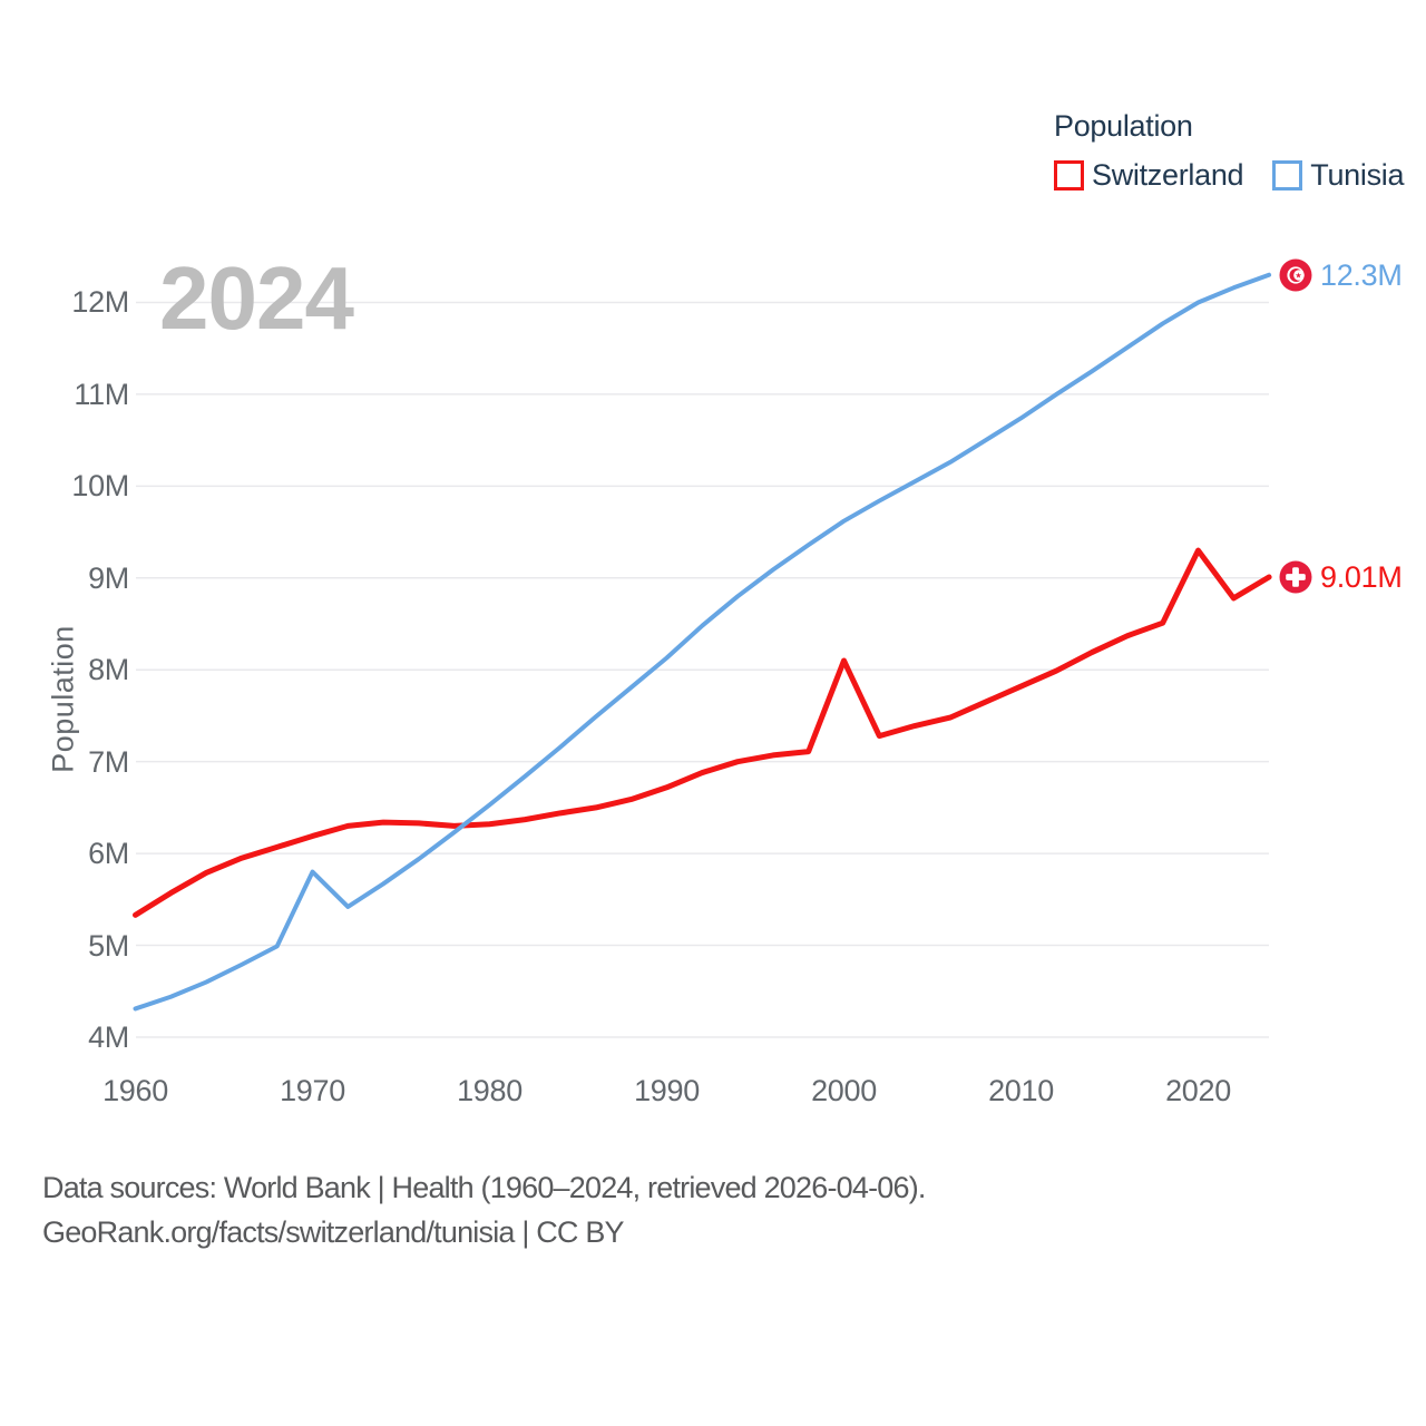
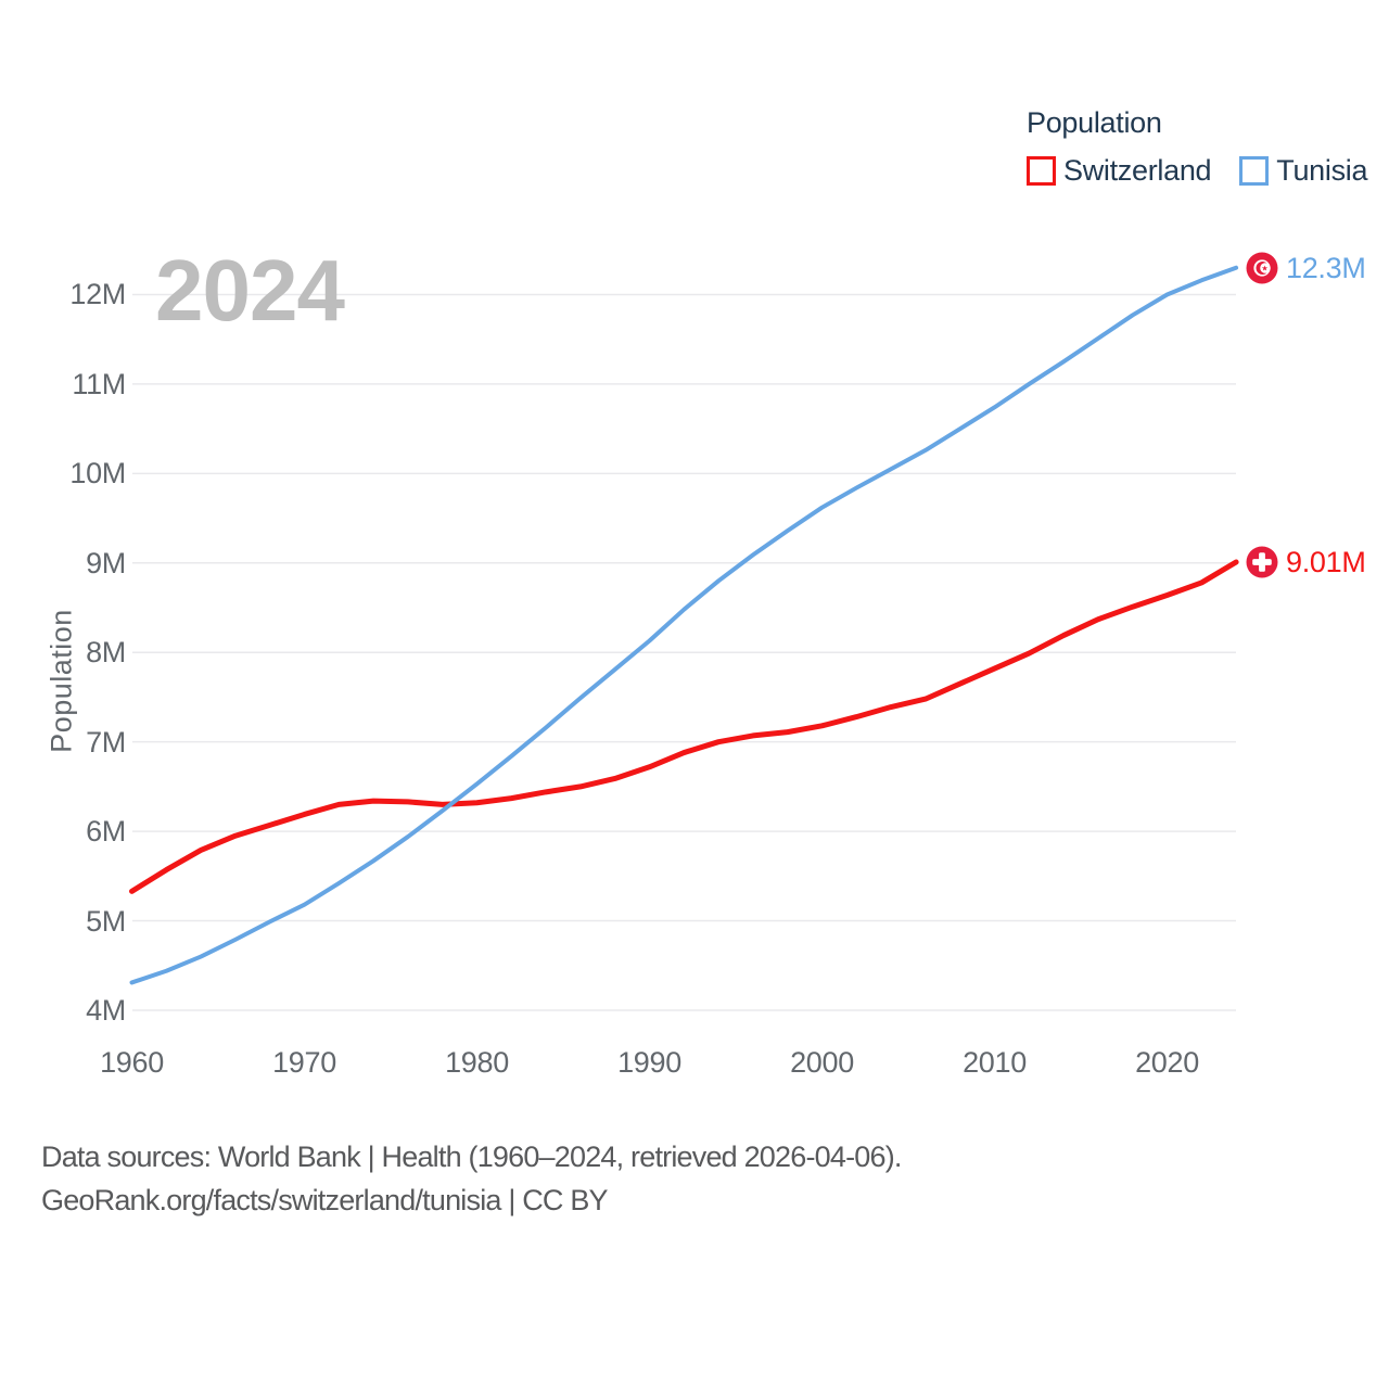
Tunisia/1970: 5.8M -> 5.2M
Switzerland/2000: 8.1M -> 7.2M
Switzerland/2020: 9.3M -> 8.6M
